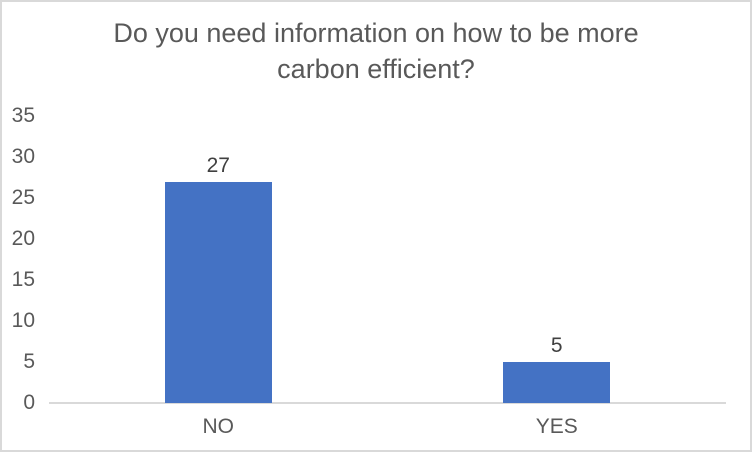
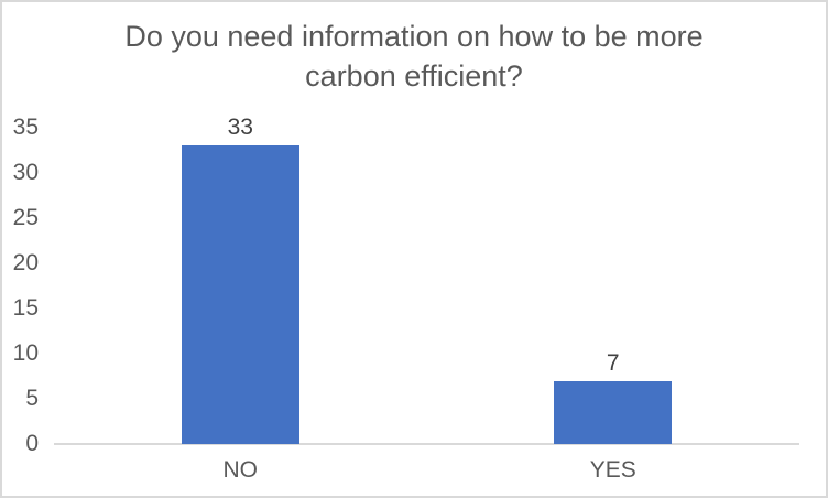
NO: 27 -> 33
YES: 5 -> 7
